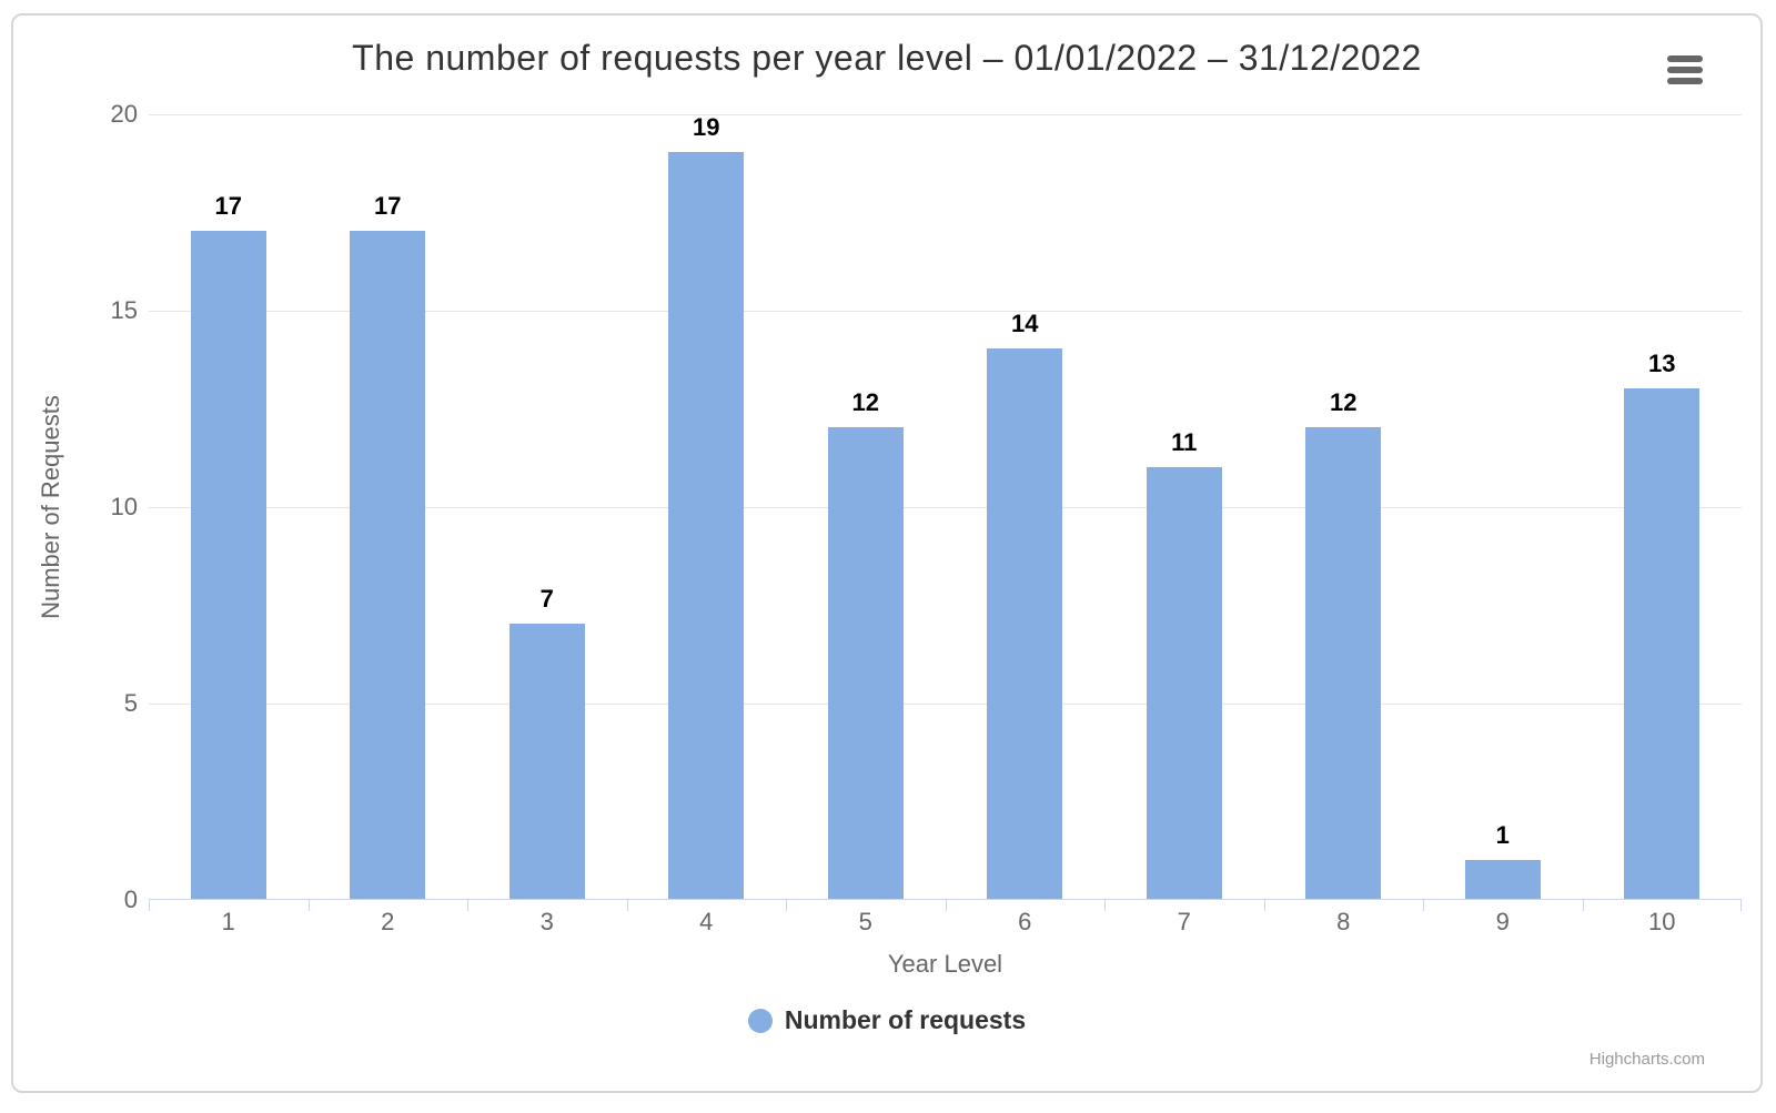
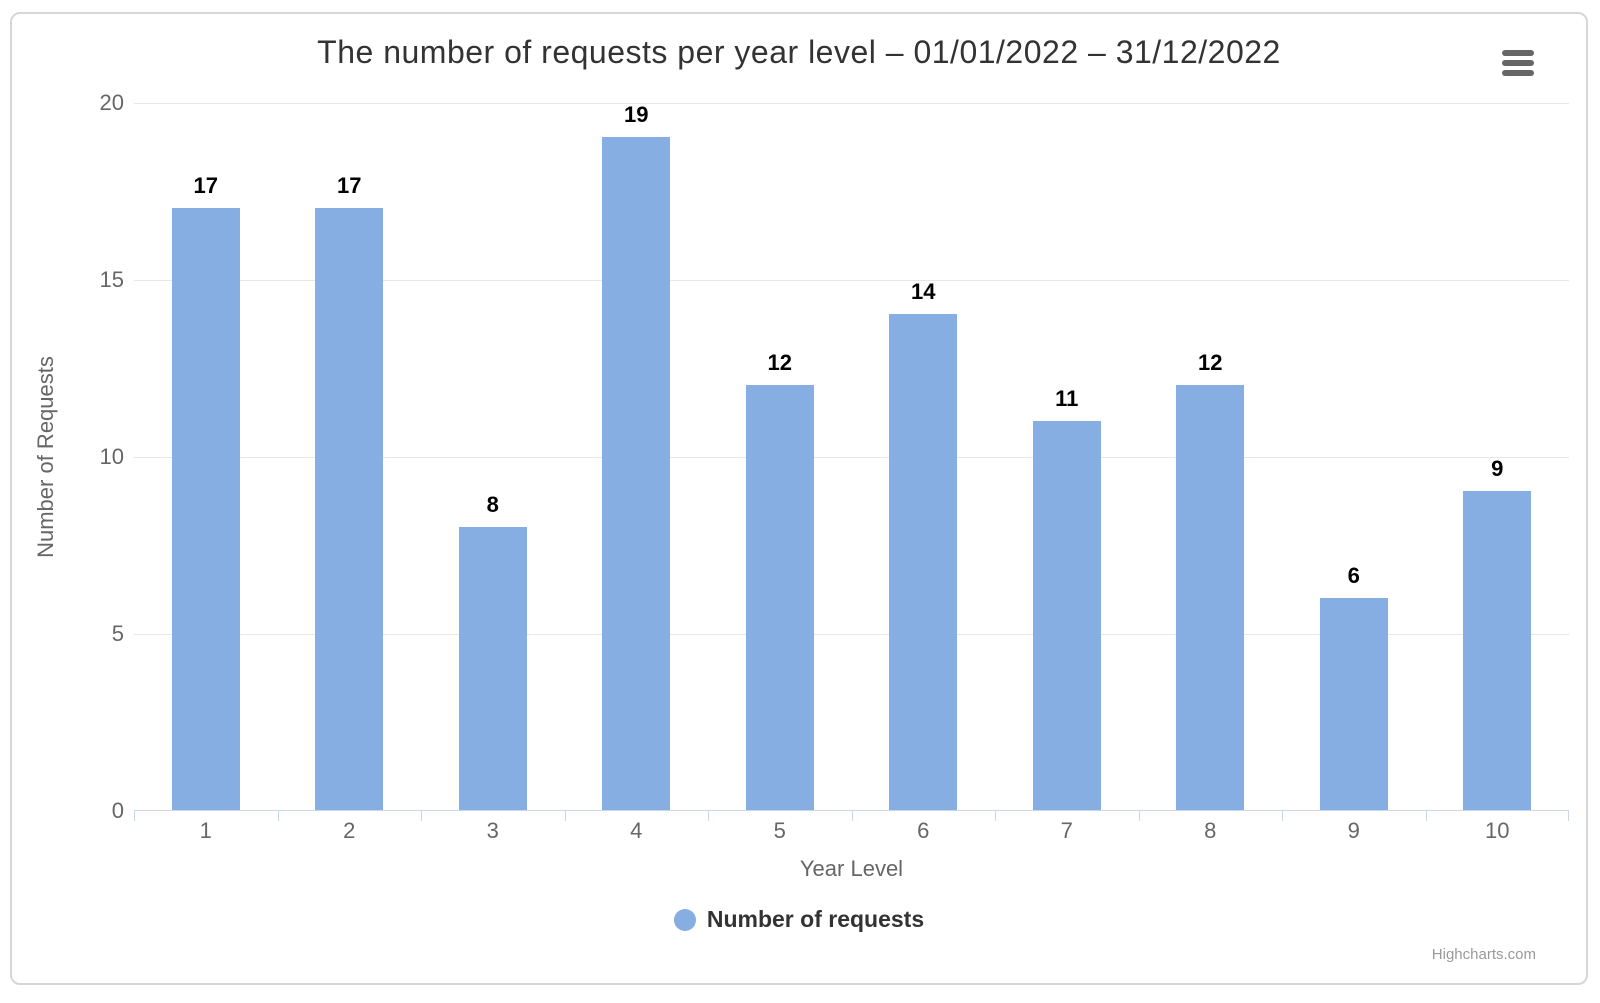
3: 7 -> 8
9: 1 -> 6
10: 13 -> 9
